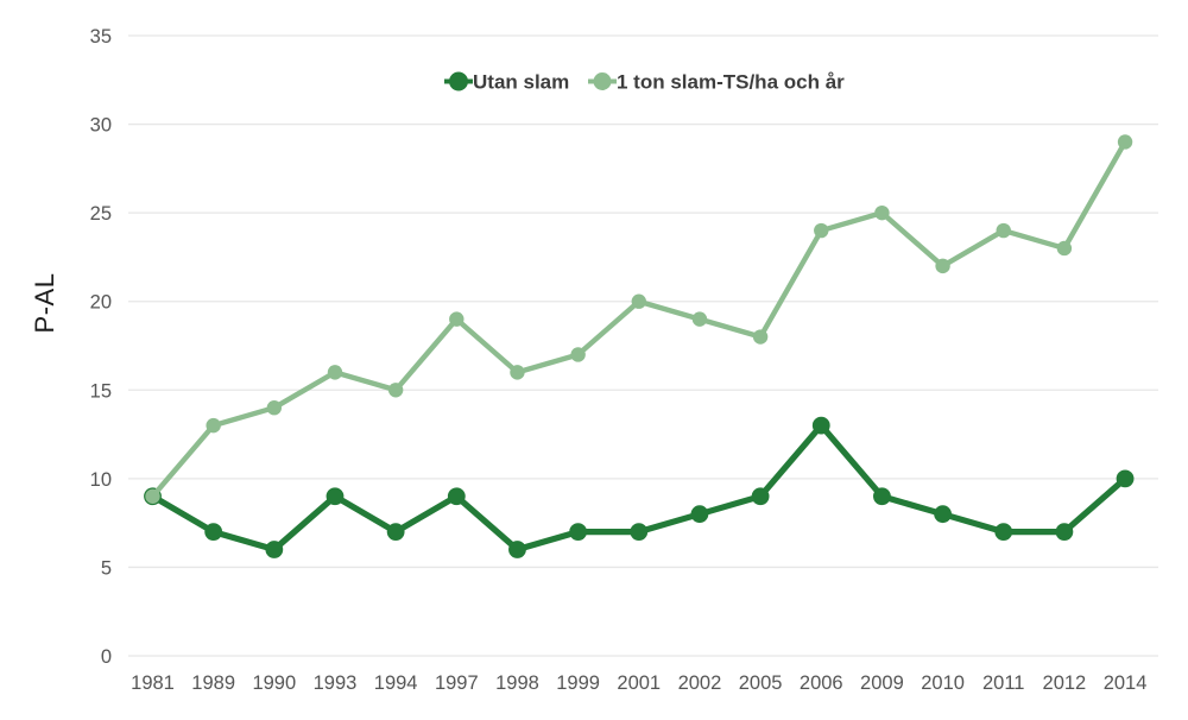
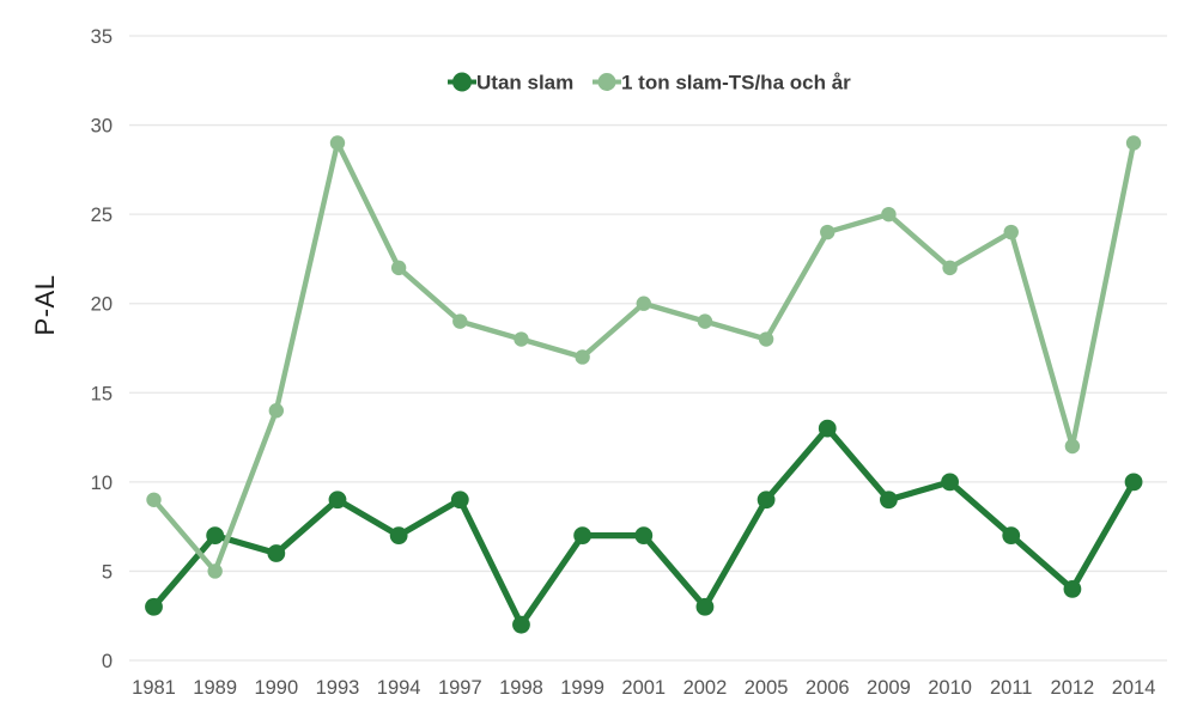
Utan slam/1981: 9 -> 3
1 ton slam-TS/ha och år/1989: 13 -> 5
1 ton slam-TS/ha och år/1993: 16 -> 29
1 ton slam-TS/ha och år/1994: 15 -> 22
Utan slam/1998: 6 -> 2
1 ton slam-TS/ha och år/1998: 16 -> 18
Utan slam/2002: 8 -> 3
Utan slam/2010: 8 -> 10
Utan slam/2012: 7 -> 4
1 ton slam-TS/ha och år/2012: 23 -> 12
